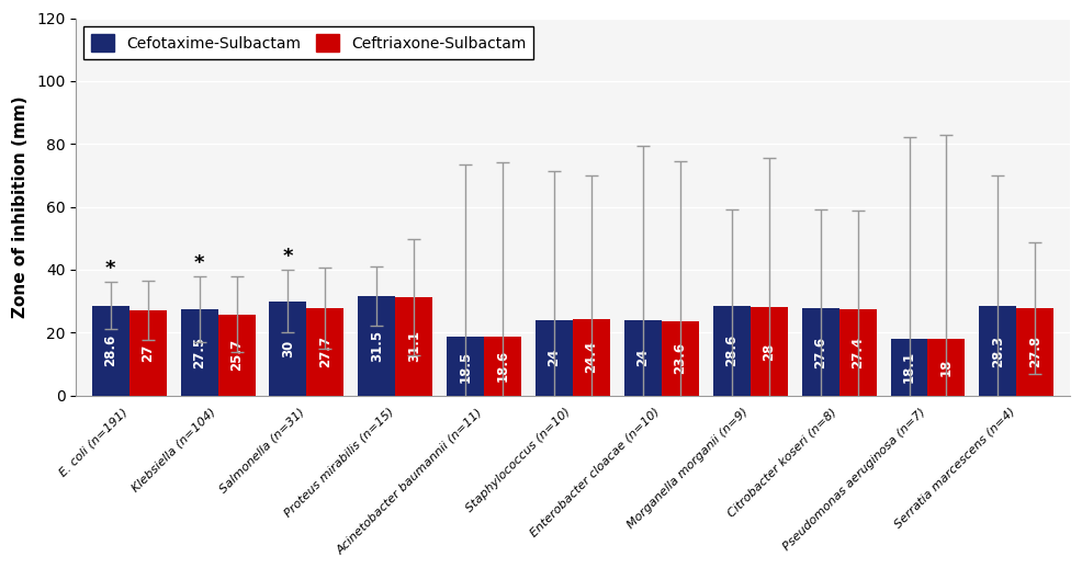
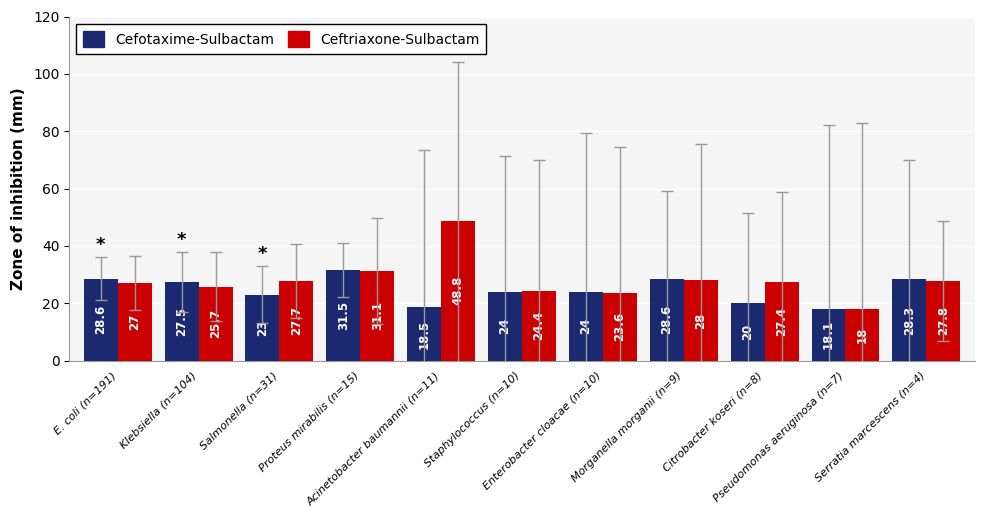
Cefotaxime-Sulbactam/Salmonella (n=31): 30 -> 23
Ceftriaxone-Sulbactam/Acinetobacter baumannii (n=11): 18.6 -> 48.8
Cefotaxime-Sulbactam/Citrobacter koseri (n=8): 27.6 -> 20
